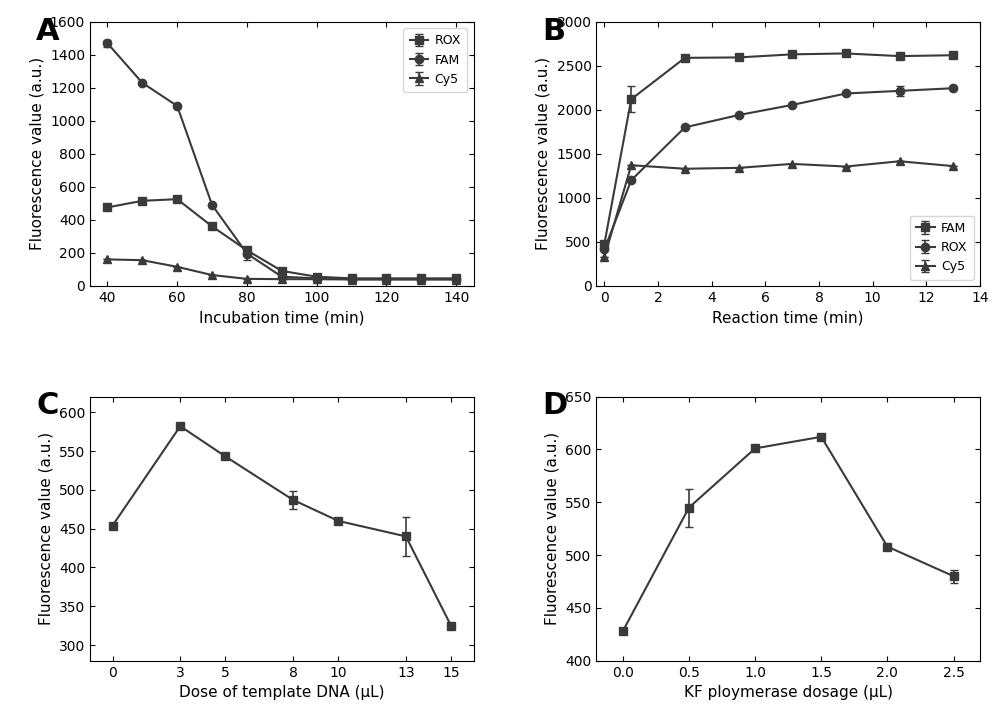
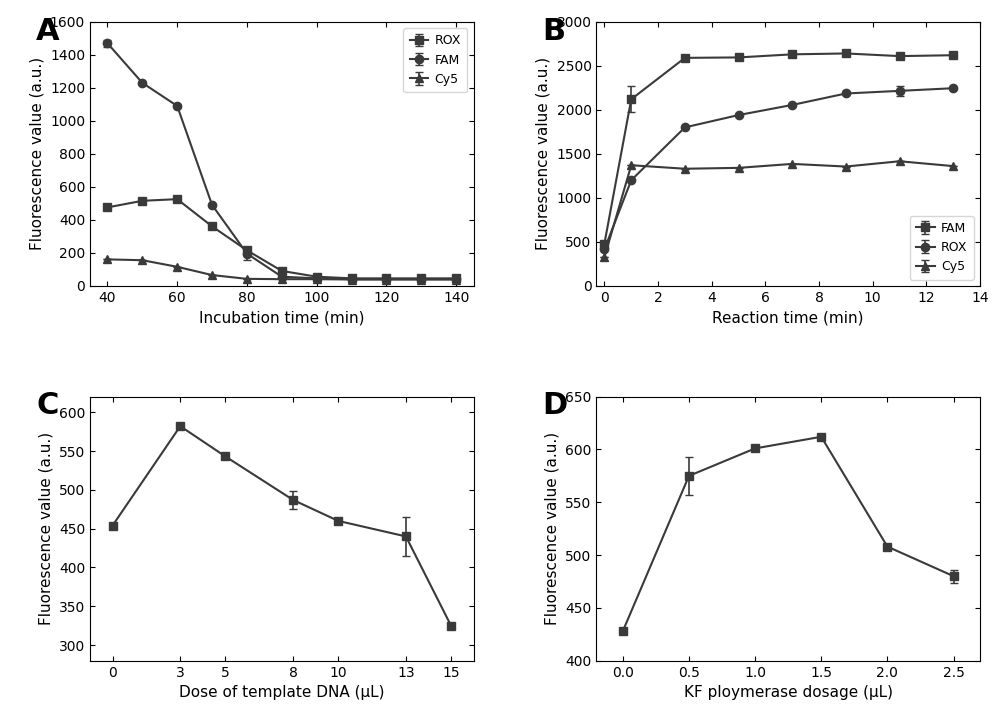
0.5: 545 -> 575
